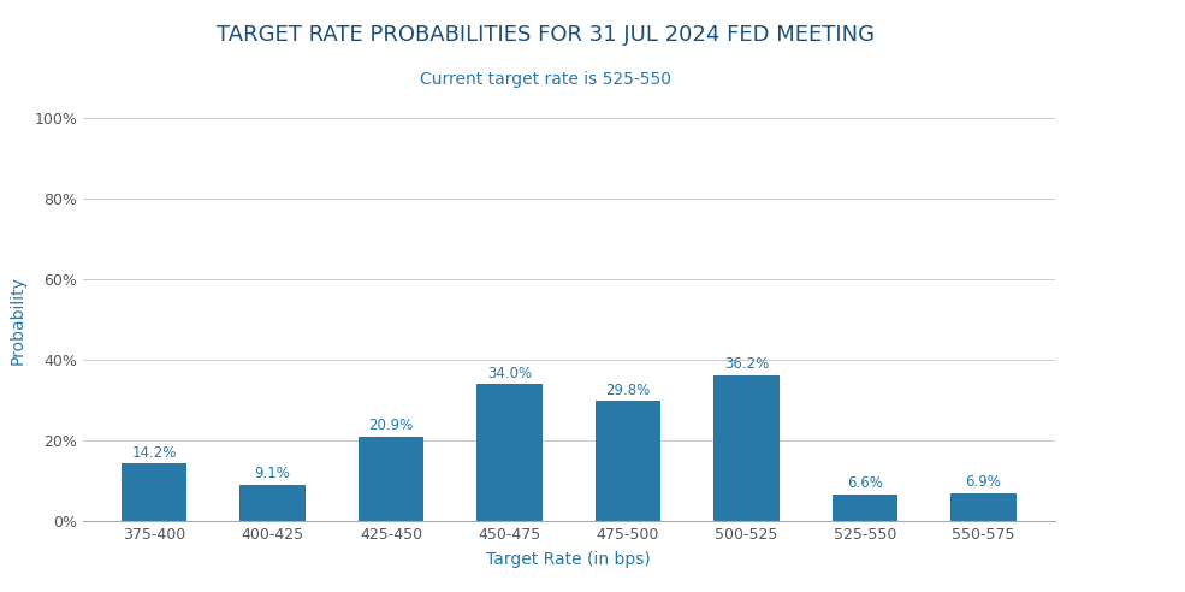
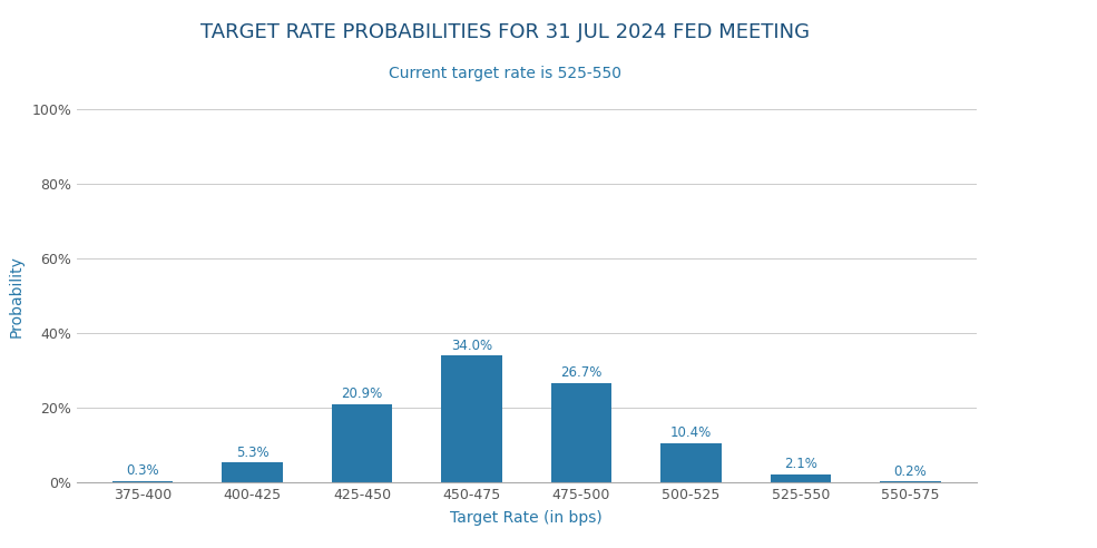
375-400: 14.2% -> 0.3%
400-425: 9.1% -> 5.3%
475-500: 29.8% -> 26.7%
500-525: 36.2% -> 10.4%
525-550: 6.6% -> 2.1%
550-575: 6.9% -> 0.2%
